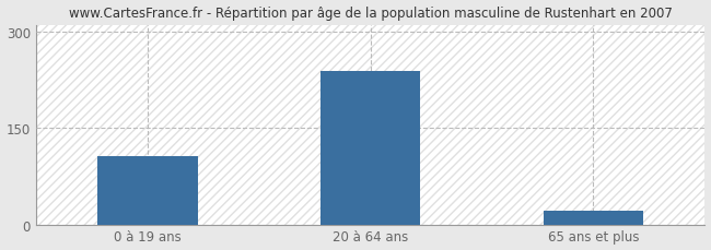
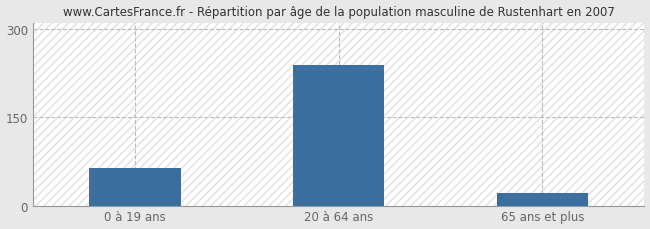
0 à 19 ans: 107 -> 64
